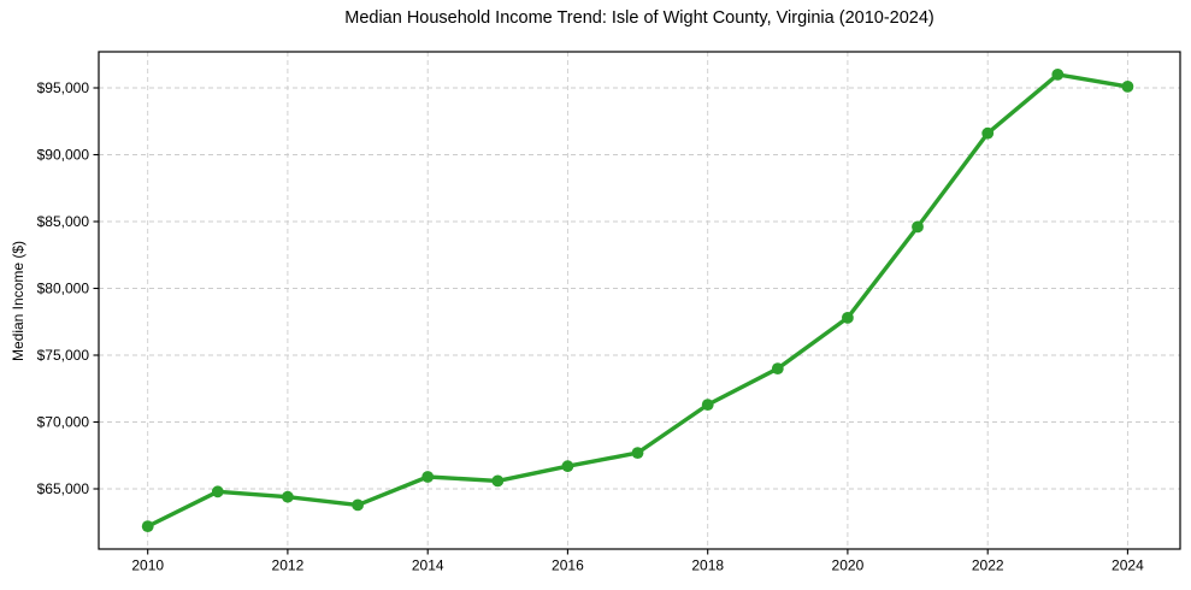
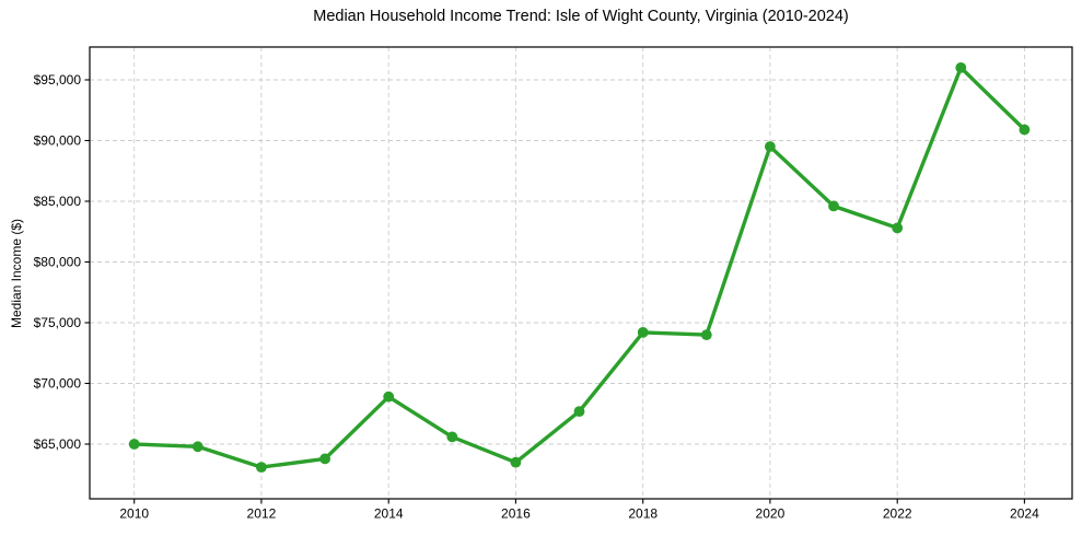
2010: $62200 -> $65000
2012: $64400 -> $63100
2014: $65900 -> $68900
2016: $66700 -> $63500
2018: $71300 -> $74200
2020: $77800 -> $89500
2022: $91600 -> $82800
2024: $95100 -> $90900
